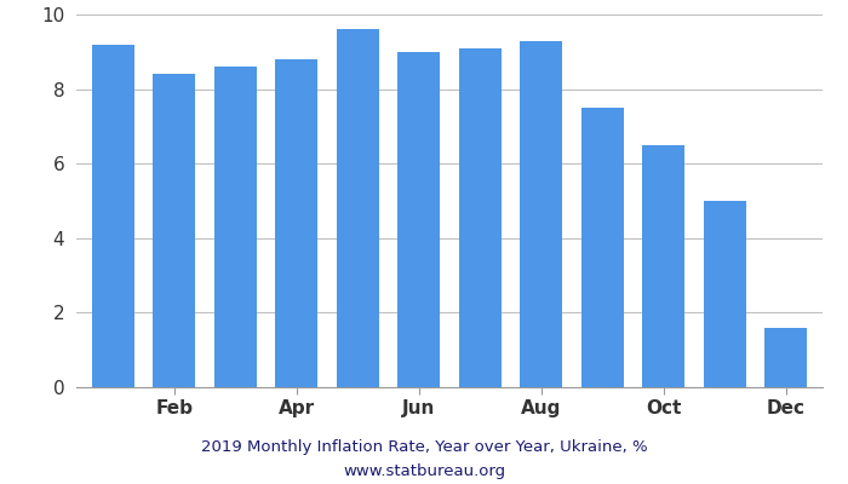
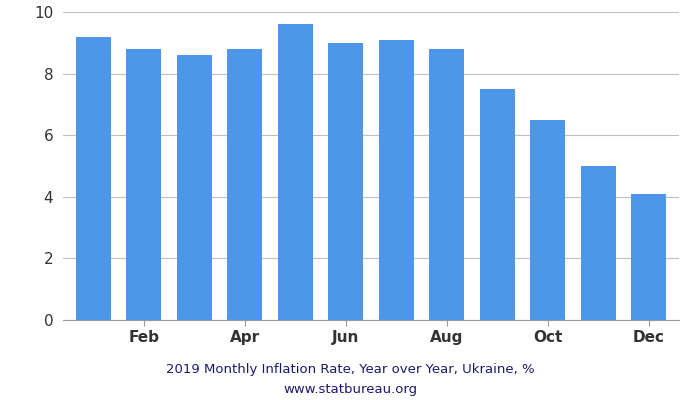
Feb: 8.4 -> 8.8
Aug: 9.3 -> 8.8
Dec: 1.6 -> 4.1
